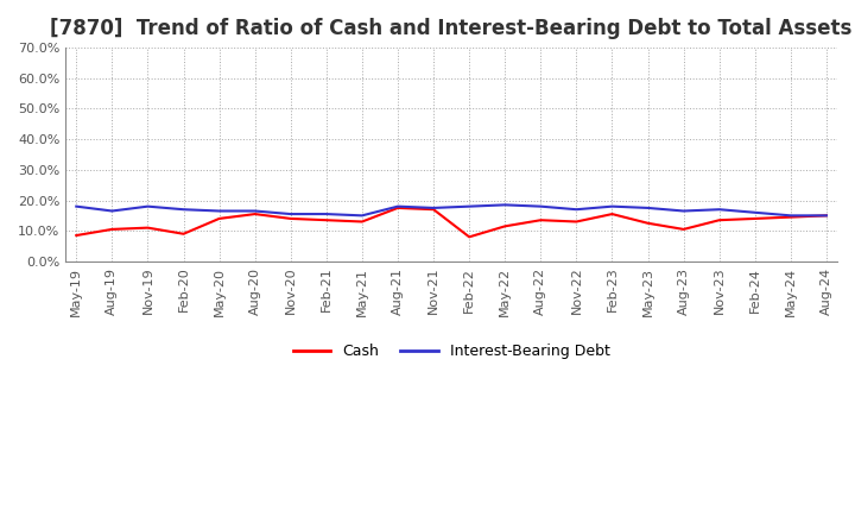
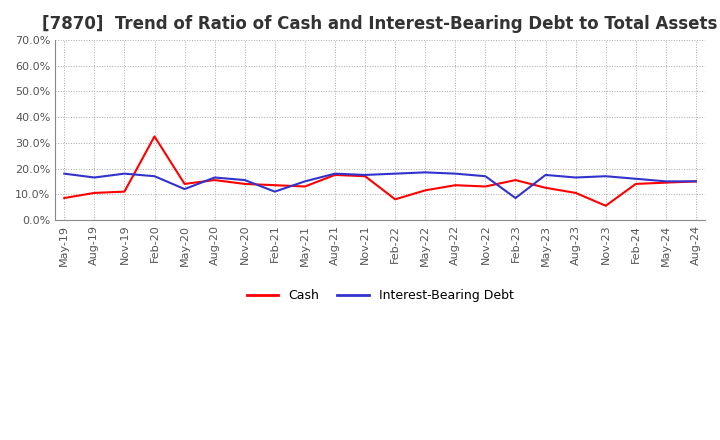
Cash/Feb-20: 9.0% -> 32.5%
Interest-Bearing Debt/May-20: 16.5% -> 12.0%
Interest-Bearing Debt/Feb-21: 15.5% -> 11.0%
Interest-Bearing Debt/Feb-23: 18.0% -> 8.5%
Cash/Nov-23: 13.5% -> 5.5%
